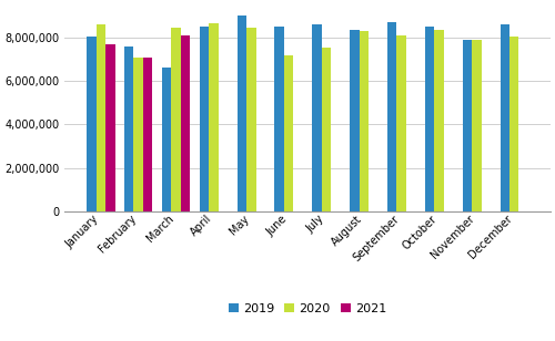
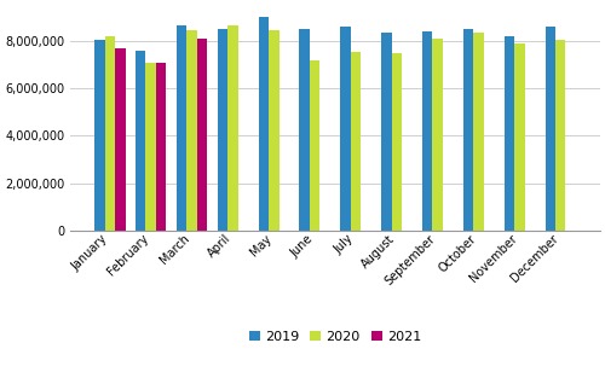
2020/January: 8,600,000 -> 8,200,000
2019/March: 6,600,000 -> 8,600,000
2020/August: 8,300,000 -> 7,400,000
2019/September: 8,700,000 -> 8,400,000
2019/November: 7,900,000 -> 8,200,000
